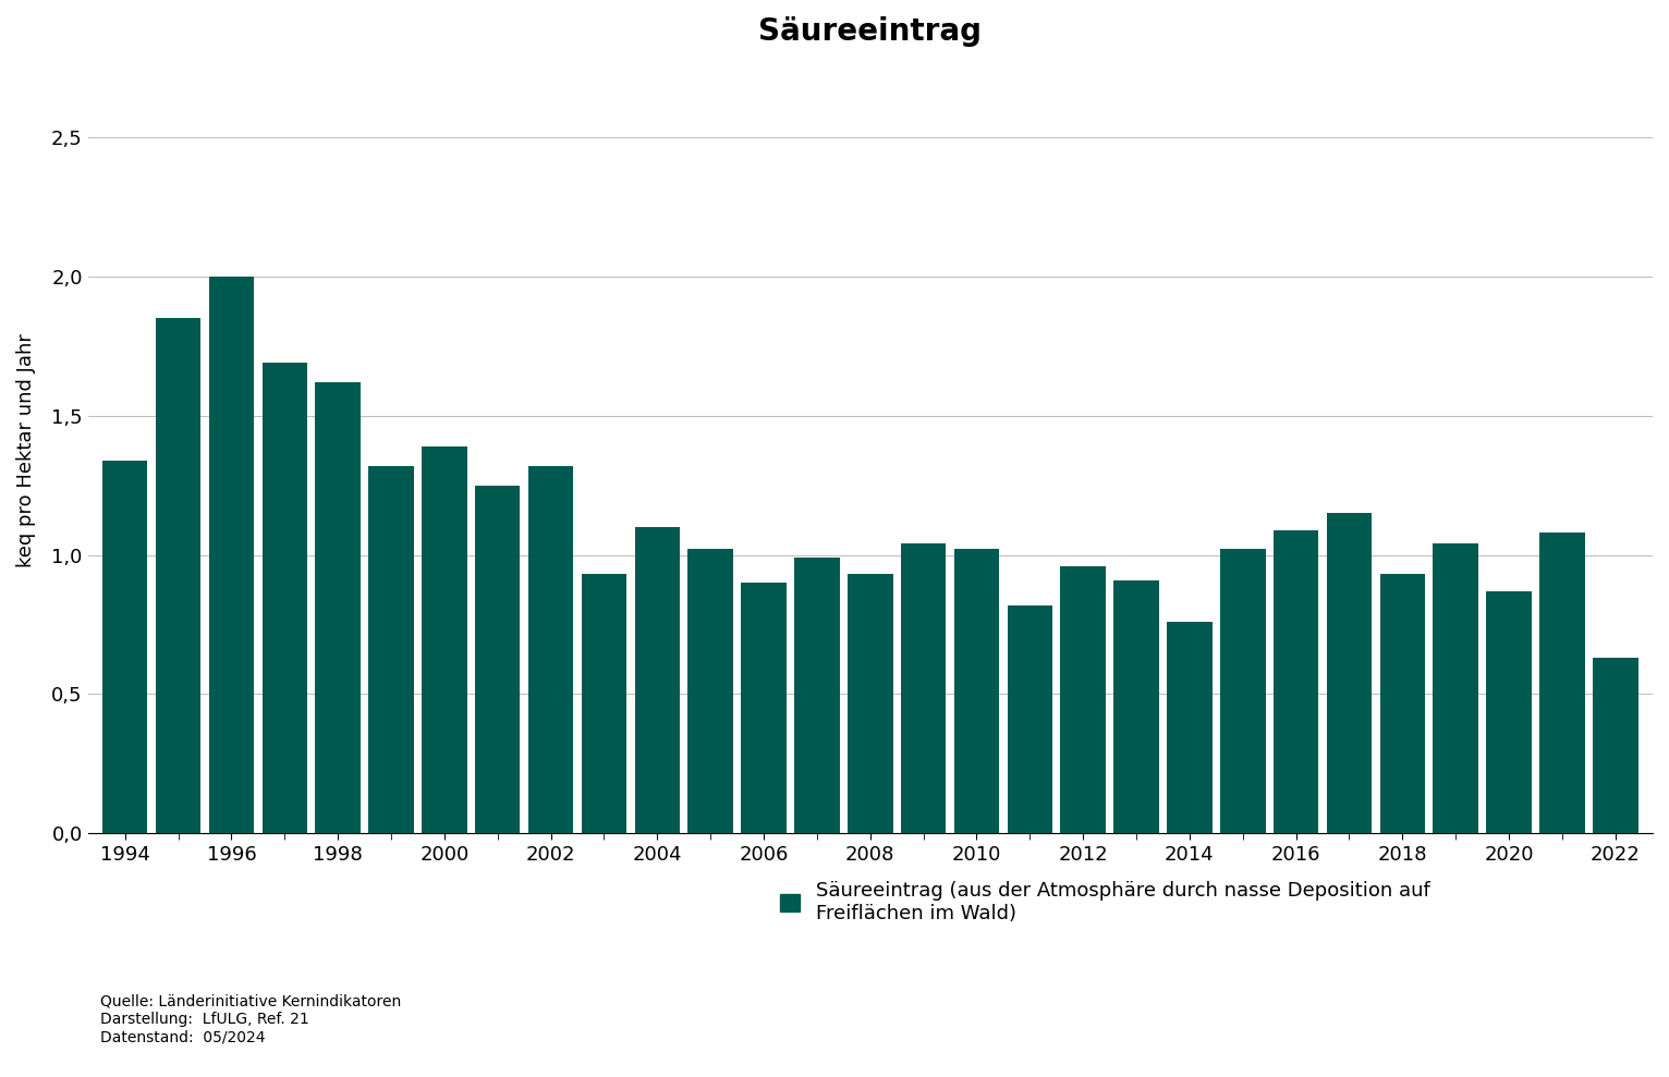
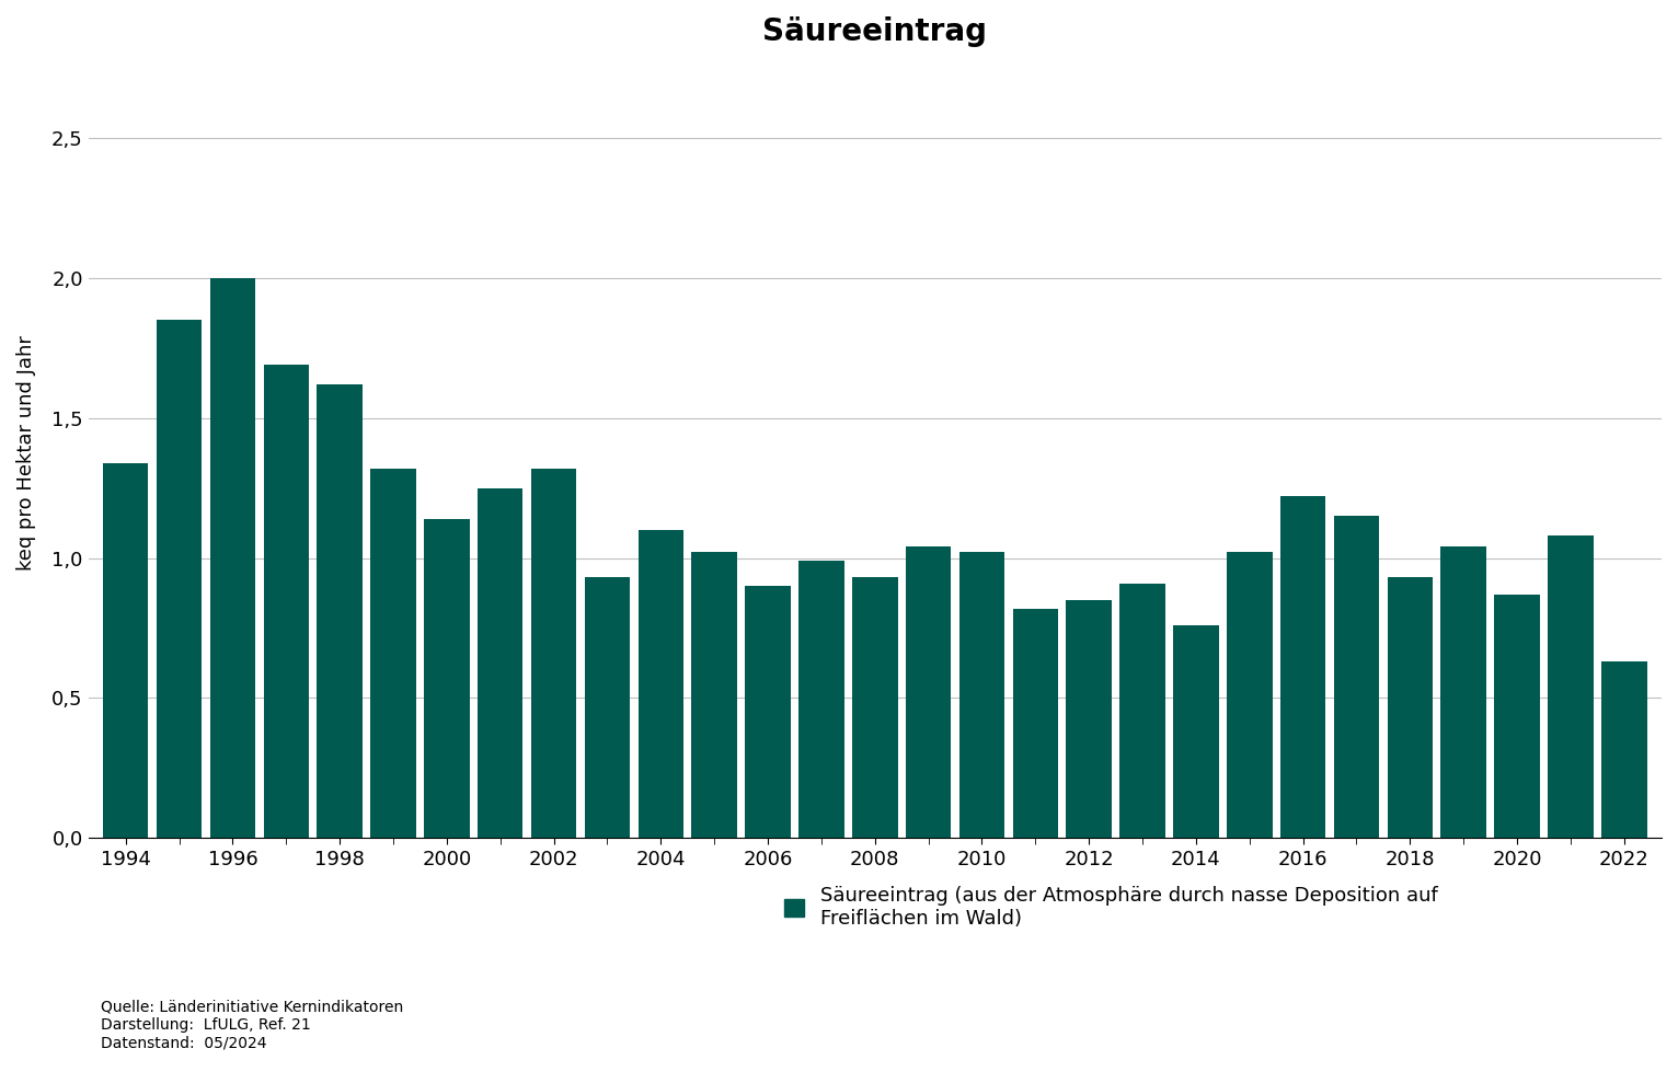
2000: 1,39 -> 1,14
2012: 0,96 -> 0,85
2016: 1,09 -> 1,22
